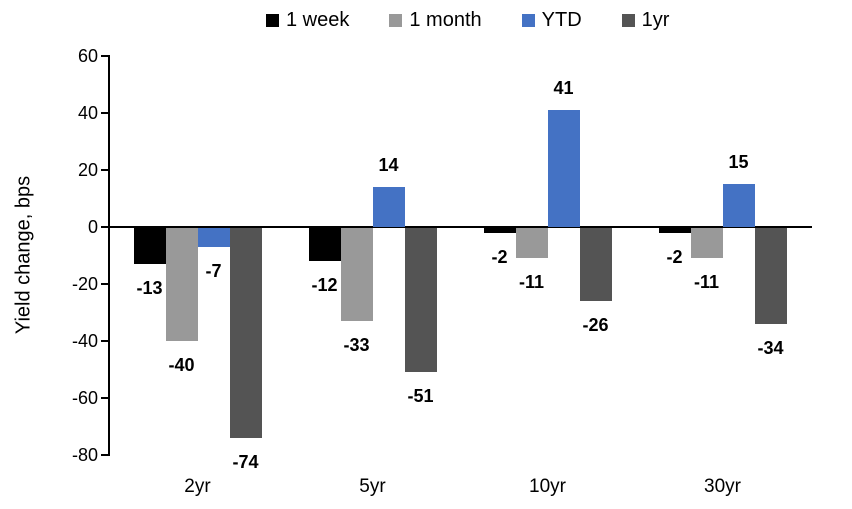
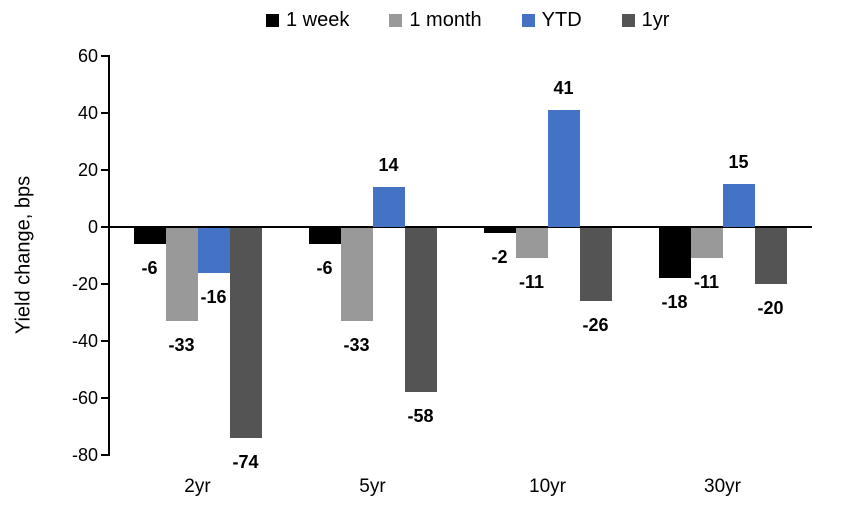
1 week/2yr: -13 -> -6
1 month/2yr: -40 -> -33
YTD/2yr: -7 -> -16
1 week/5yr: -12 -> -6
1yr/5yr: -51 -> -58
1 week/30yr: -2 -> -18
1yr/30yr: -34 -> -20
